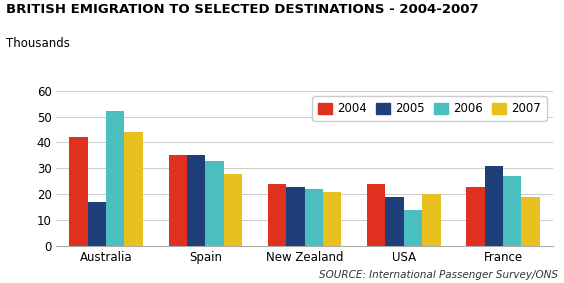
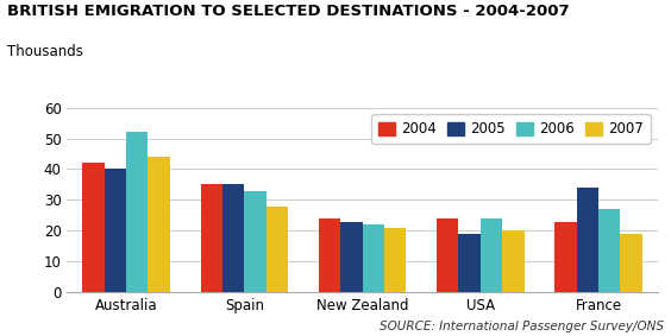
2005/Australia: 17 -> 40
2006/USA: 14 -> 24
2005/France: 31 -> 34
